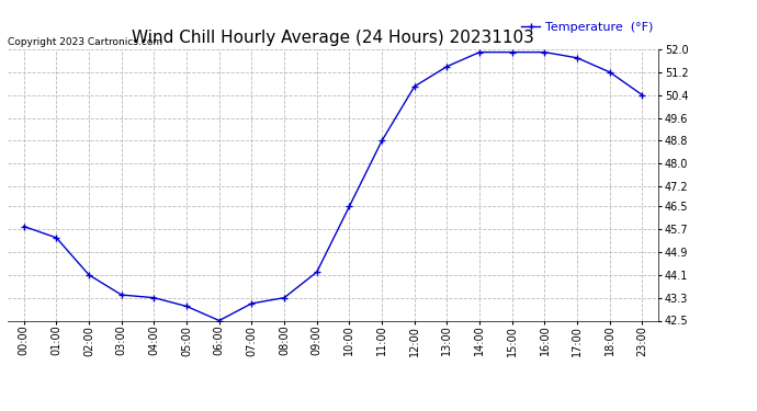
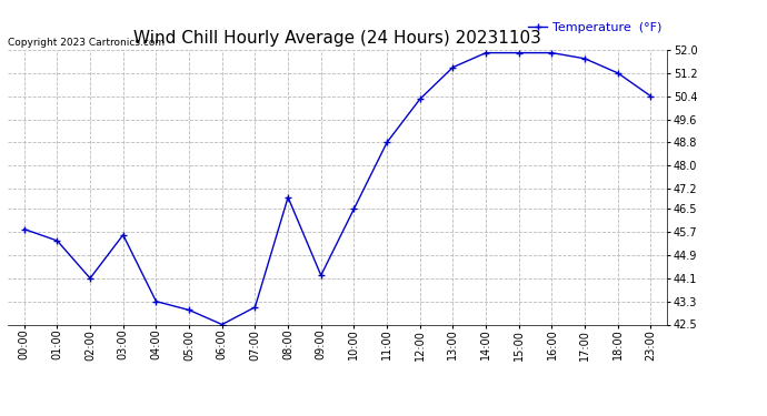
03:00: 43.4 -> 45.6
08:00: 43.3 -> 46.9
12:00: 50.7 -> 50.3
